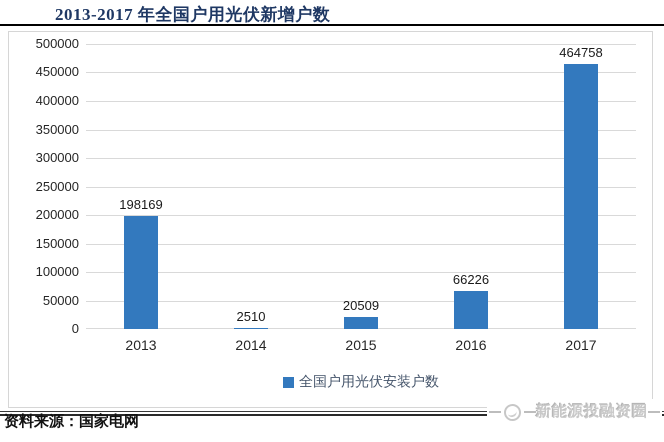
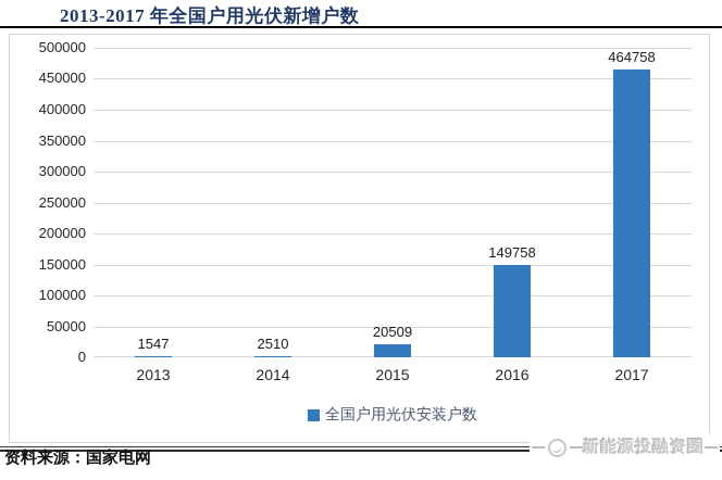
2013: 198169 -> 1547
2016: 66226 -> 149758
